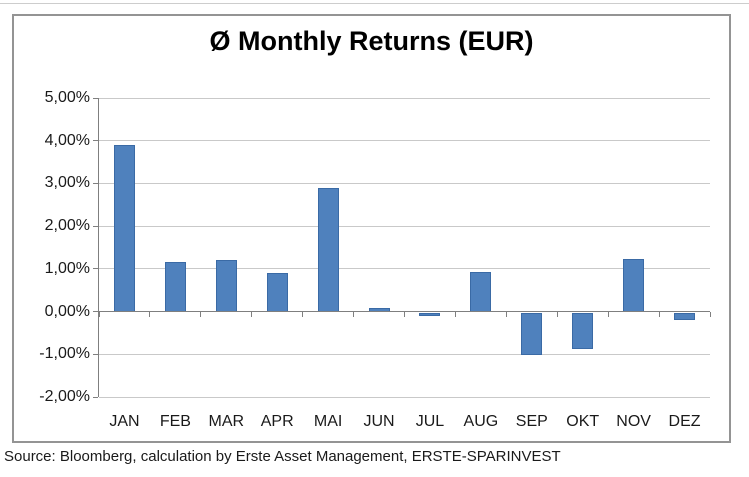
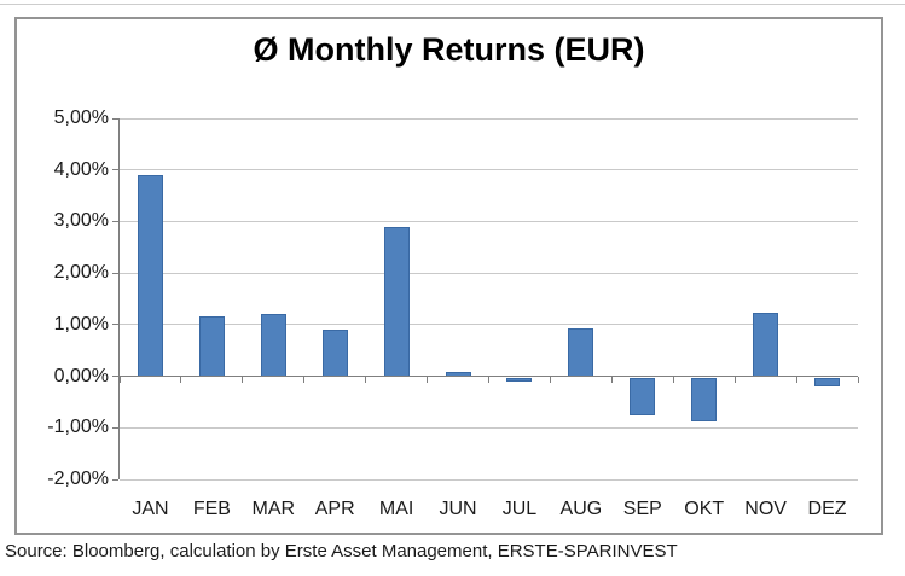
SEP: -1,0% -> -0,7%
